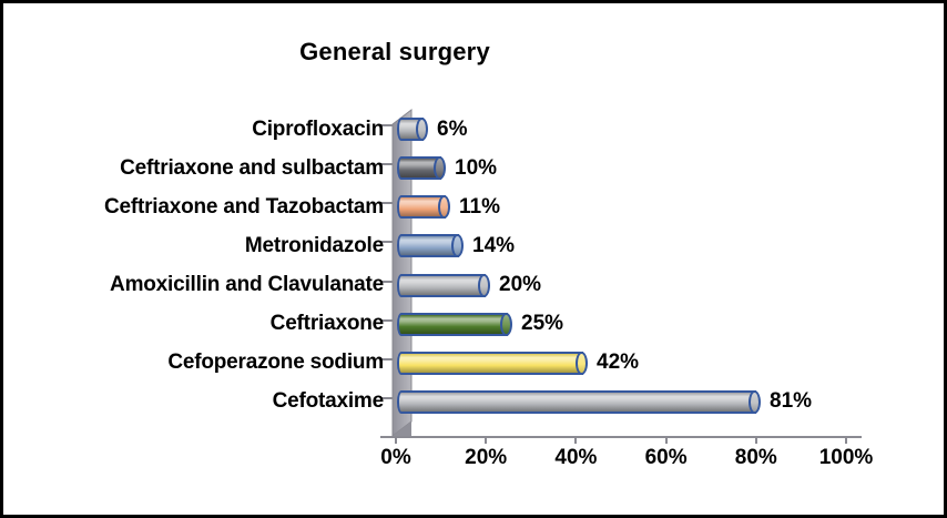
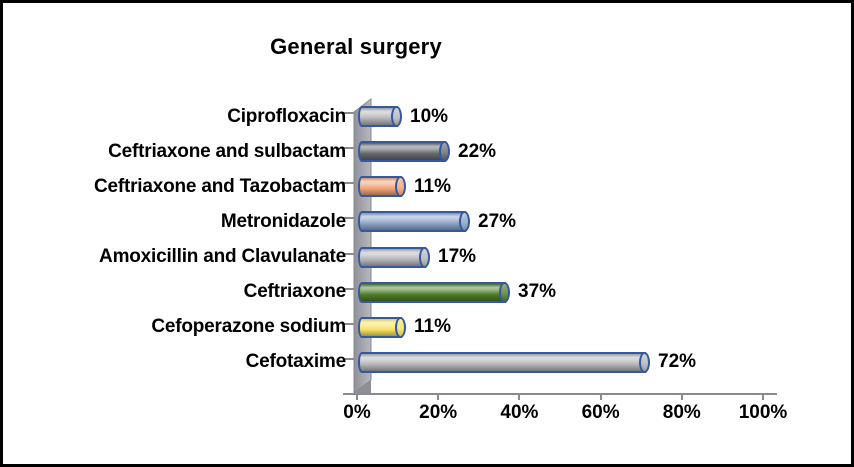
Ciprofloxacin: 6% -> 10%
Ceftriaxone and sulbactam: 10% -> 22%
Metronidazole: 14% -> 27%
Amoxicillin and Clavulanate: 20% -> 17%
Ceftriaxone: 25% -> 37%
Cefoperazone sodium: 42% -> 11%
Cefotaxime: 81% -> 72%
